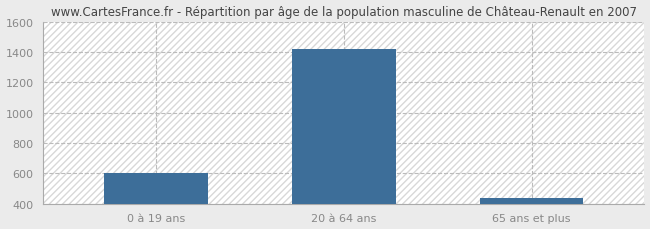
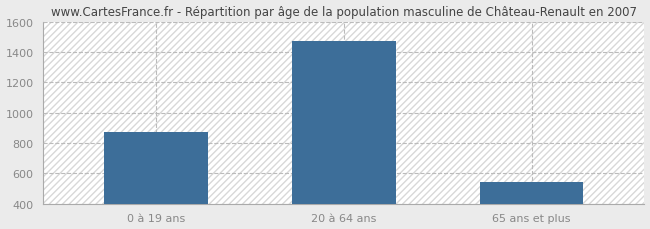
0 à 19 ans: 600 -> 870
20 à 64 ans: 1420 -> 1470
65 ans et plus: 440 -> 540
